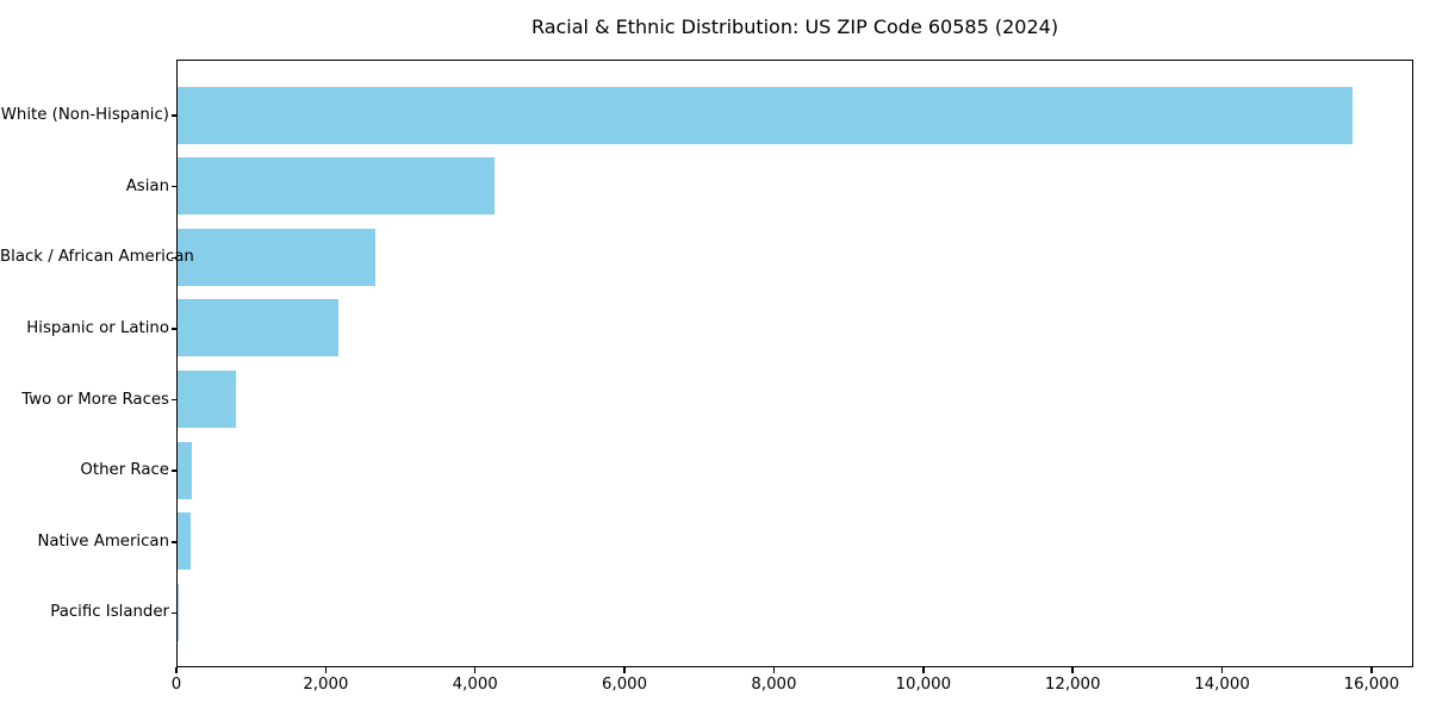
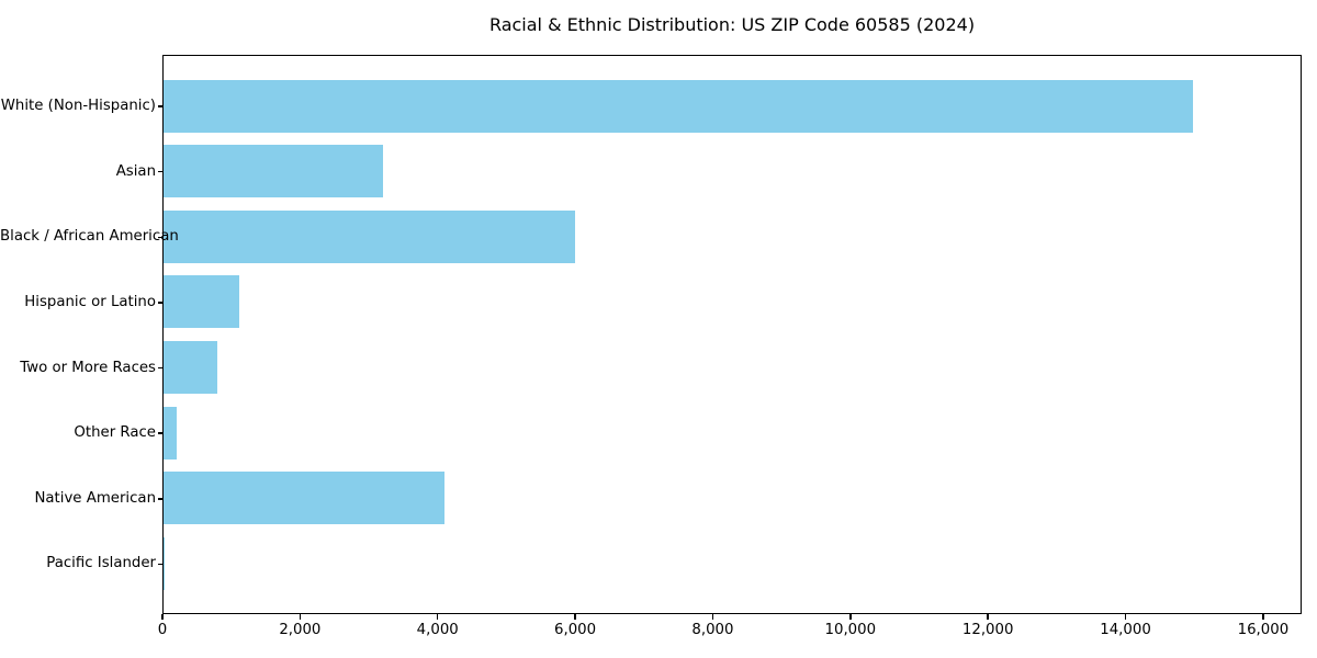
White (Non-Hispanic): 15800 -> 15000
Asian: 4300 -> 3200
Black / African American: 2700 -> 6000
Hispanic or Latino: 2200 -> 1100
Native American: 200 -> 4100
